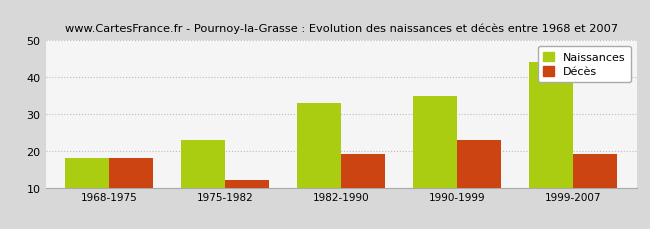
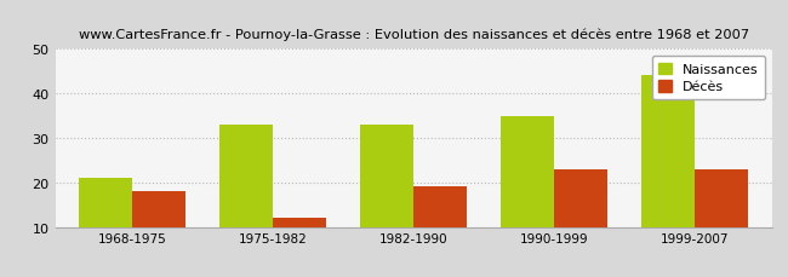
Naissances/1968-1975: 18 -> 21
Naissances/1975-1982: 23 -> 33
Décès/1999-2007: 19 -> 23
